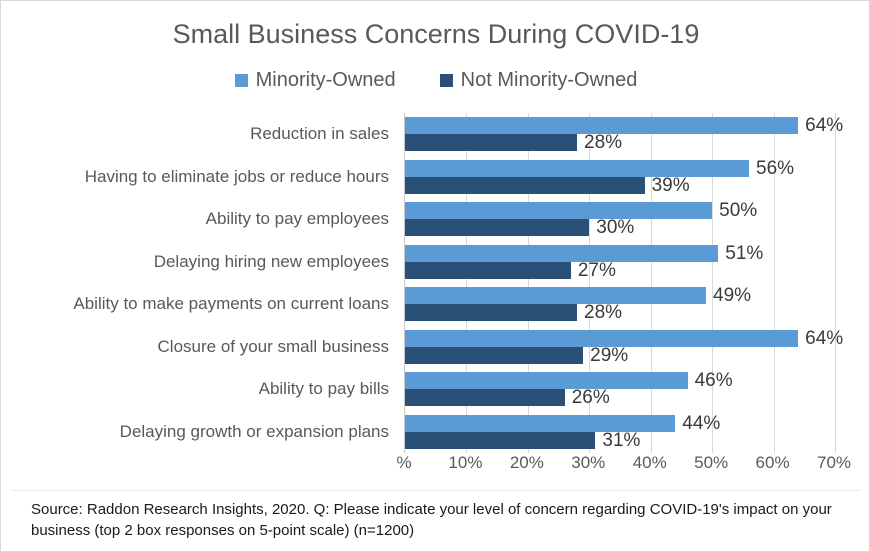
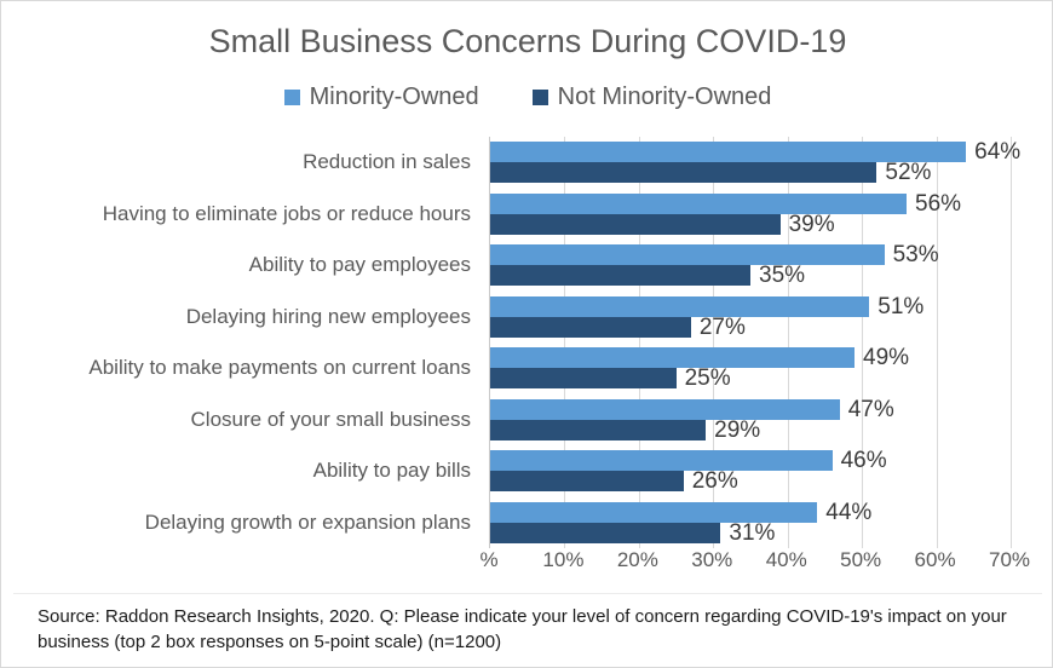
Not Minority-Owned/Reduction in sales: 28% -> 52%
Minority-Owned/Ability to pay employees: 50% -> 53%
Not Minority-Owned/Ability to pay employees: 30% -> 35%
Not Minority-Owned/Ability to make payments on current loans: 28% -> 25%
Minority-Owned/Closure of your small business: 64% -> 47%
